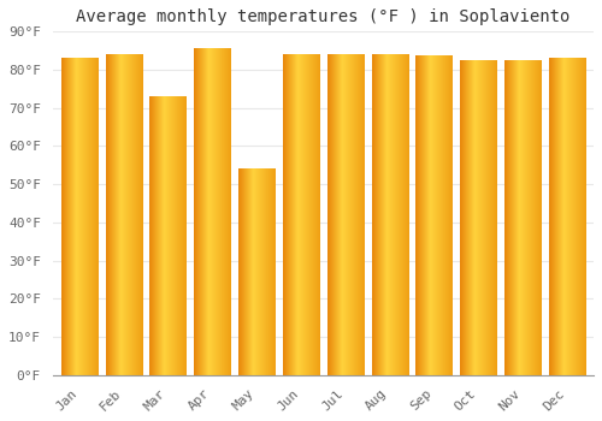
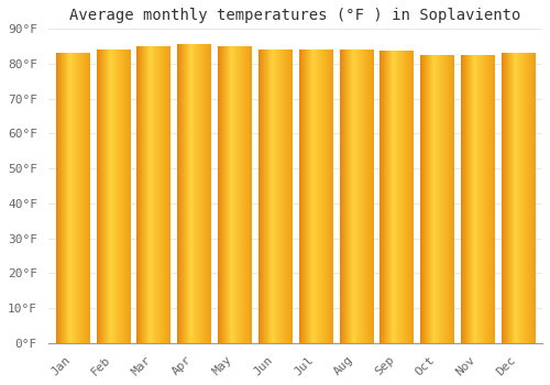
Mar: 73.0°F -> 85.0°F
May: 54.0°F -> 85.0°F
